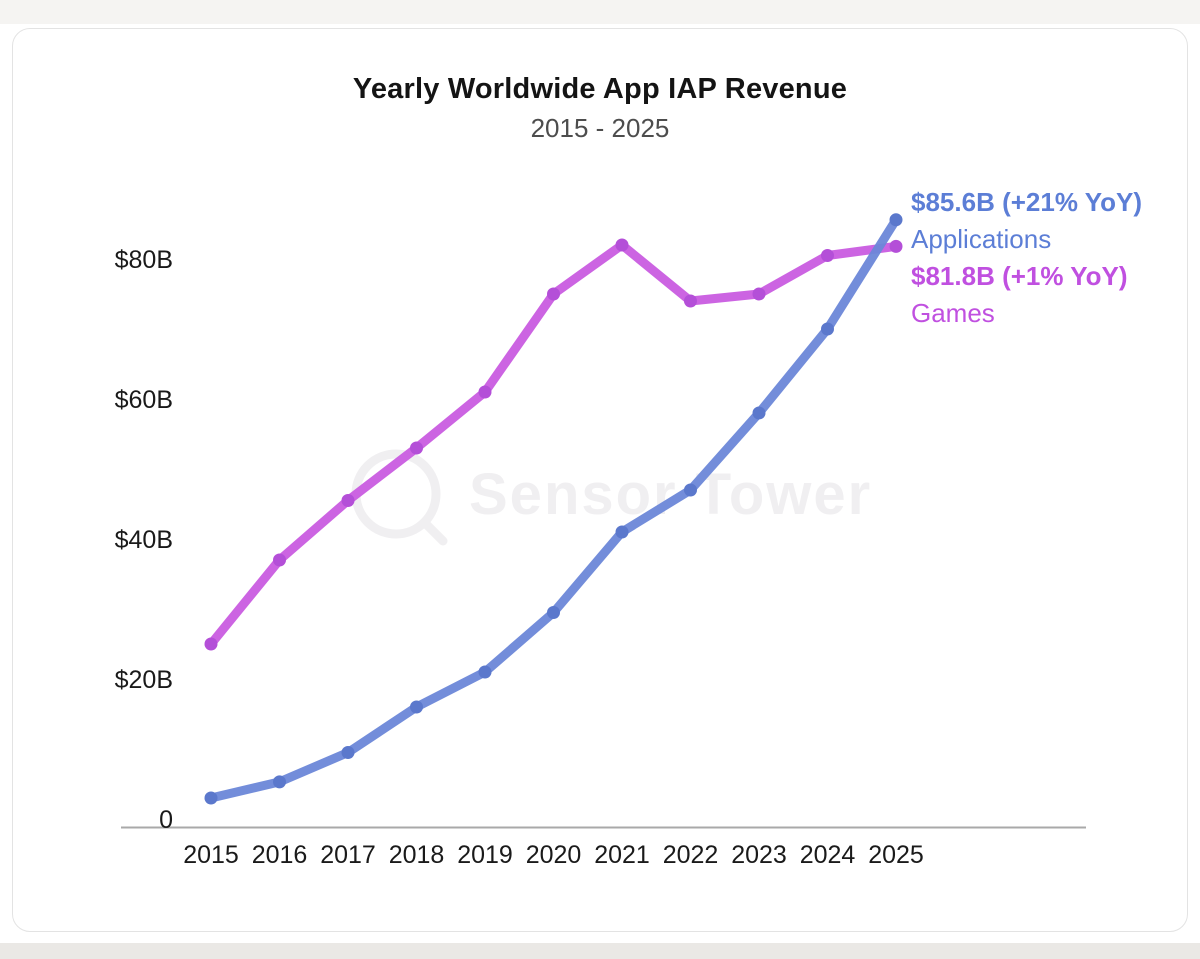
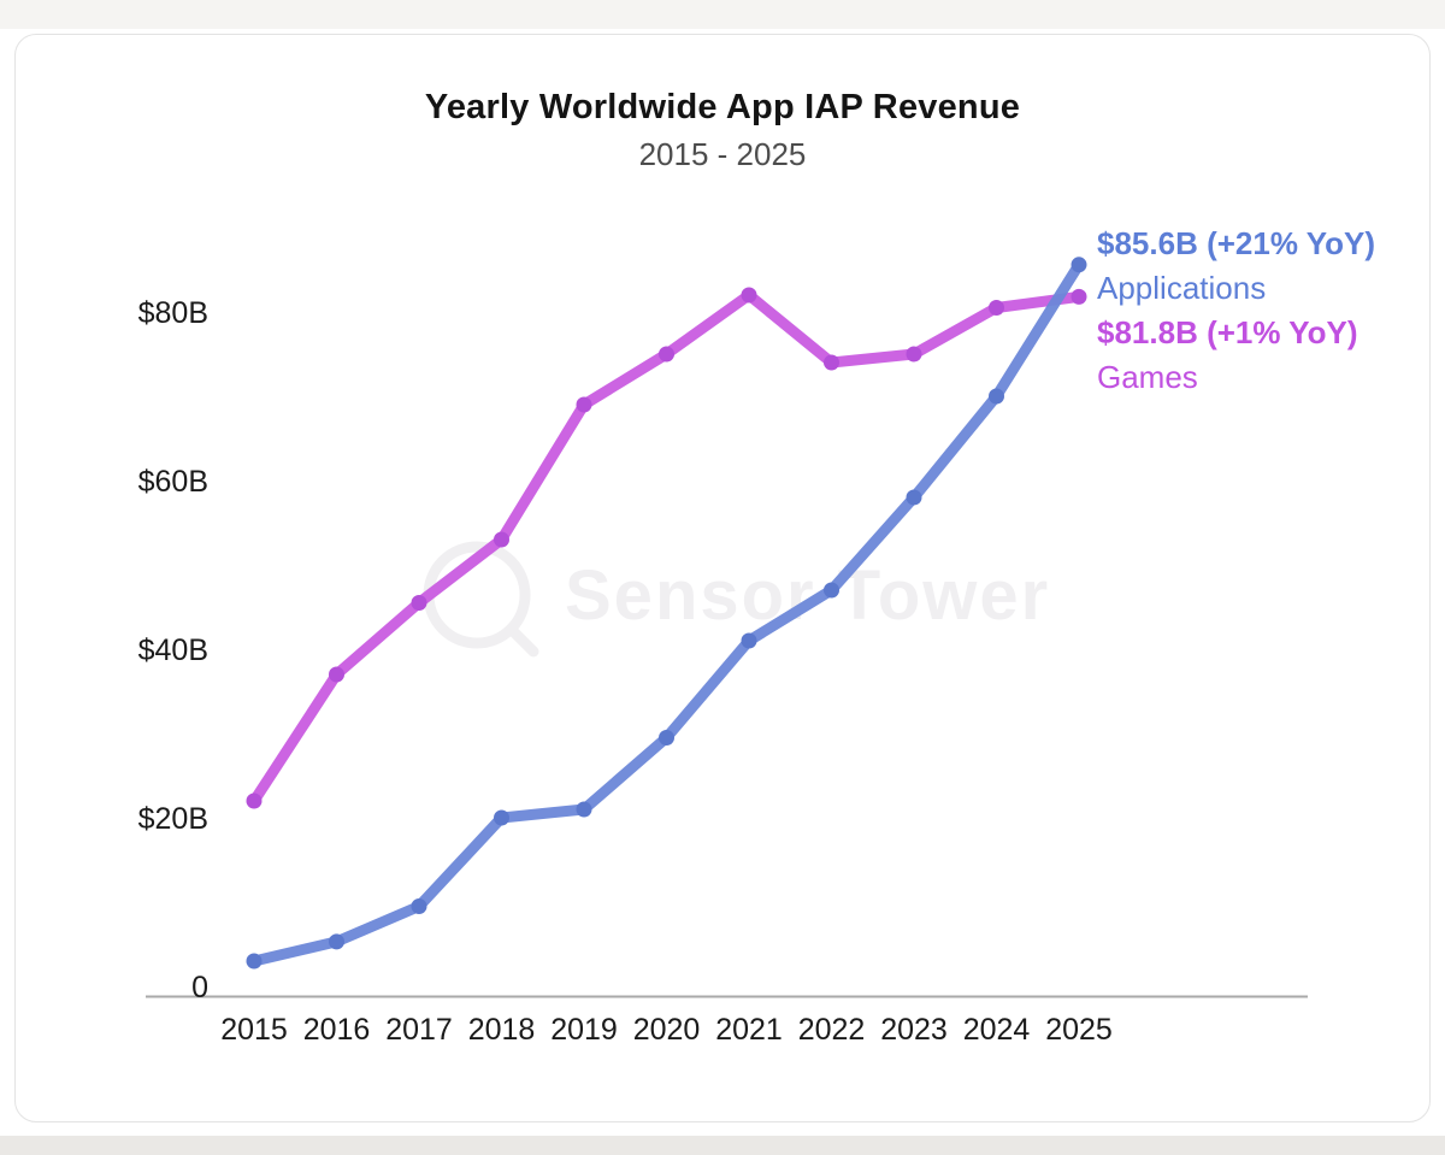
Games/2015: $25B -> $22B
Applications/2018: $16B -> $20B
Games/2019: $61B -> $69B
